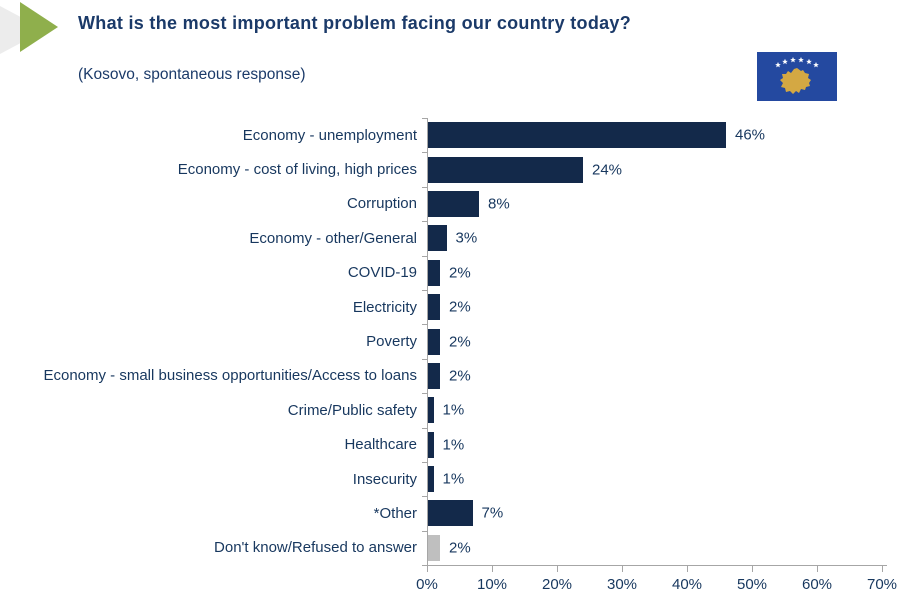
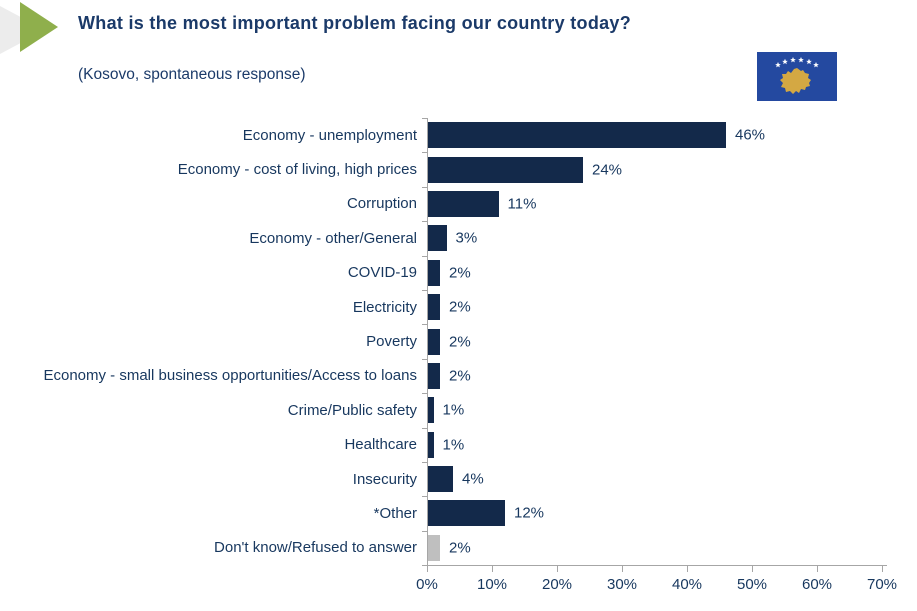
Corruption: 8% -> 11%
Insecurity: 1% -> 4%
*Other: 7% -> 12%
